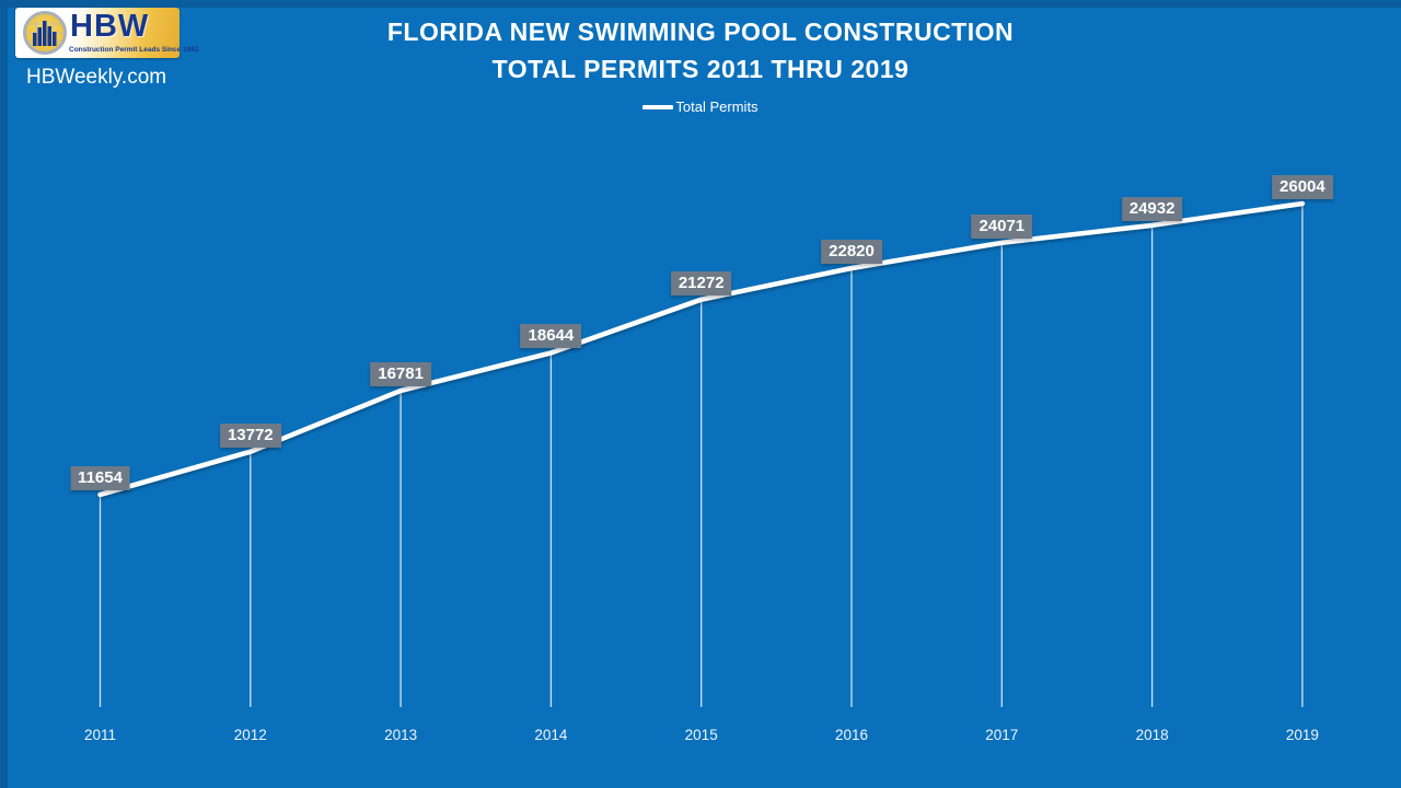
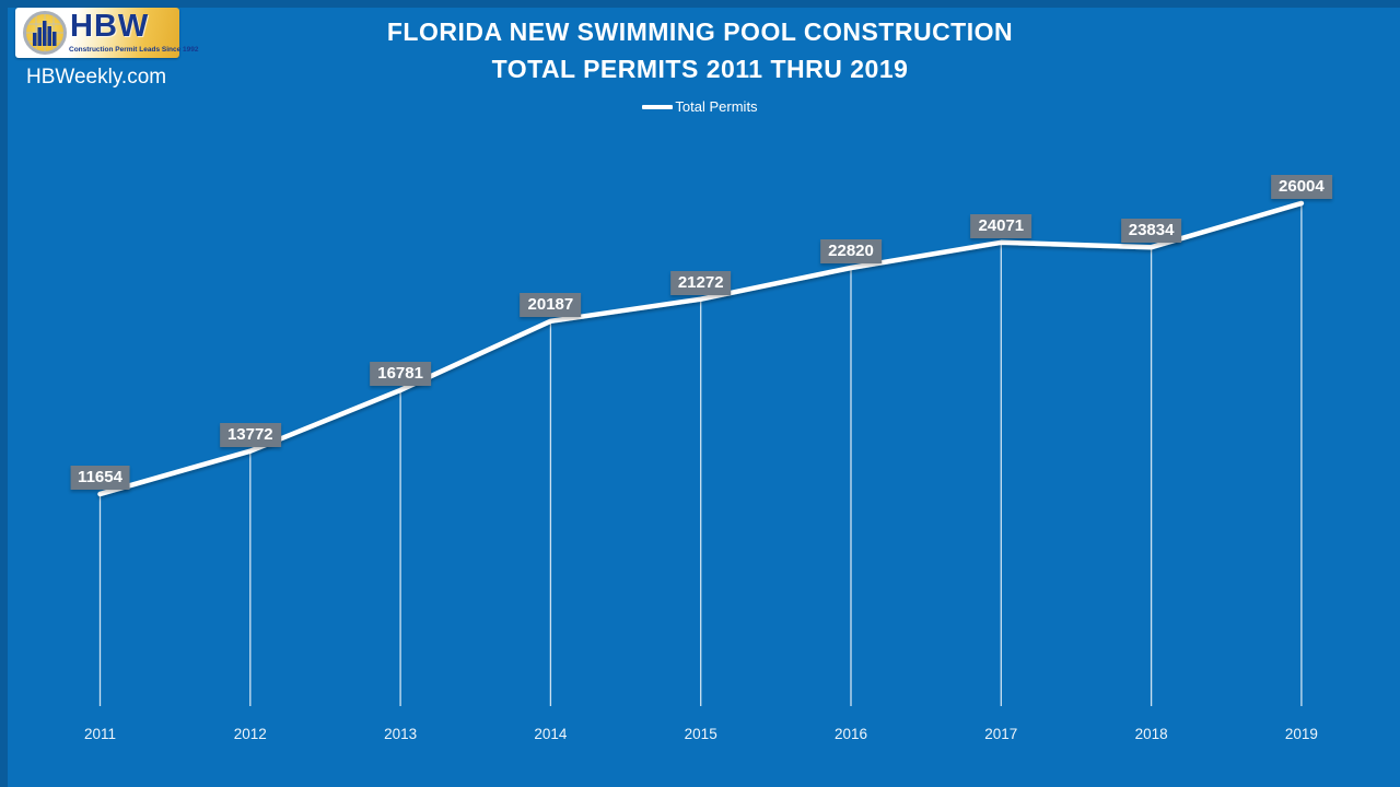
2014: 18644 -> 20187
2018: 24932 -> 23834
